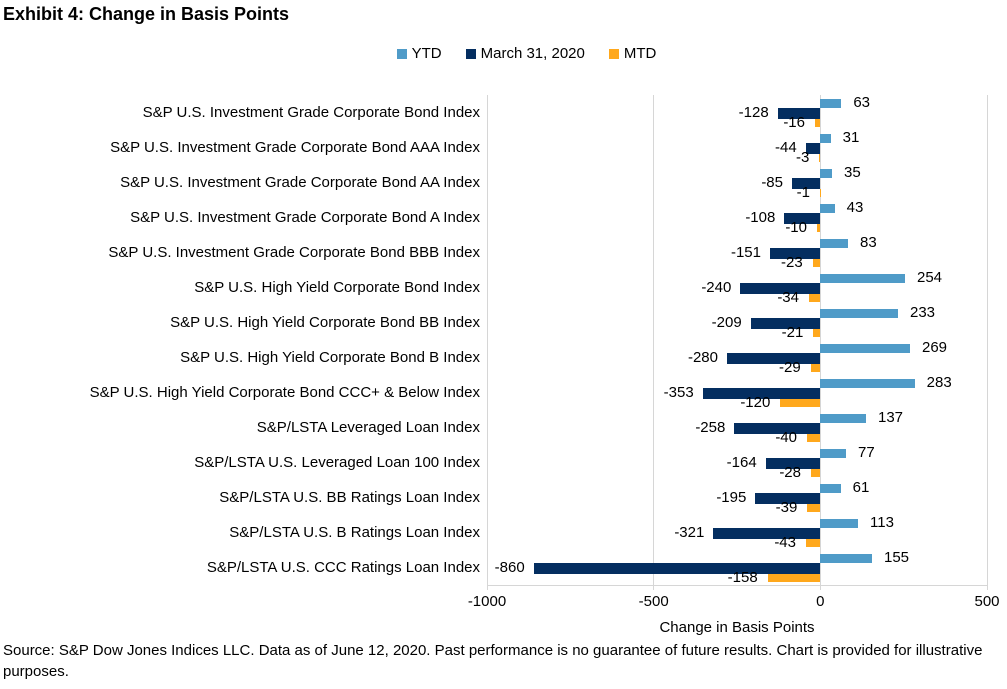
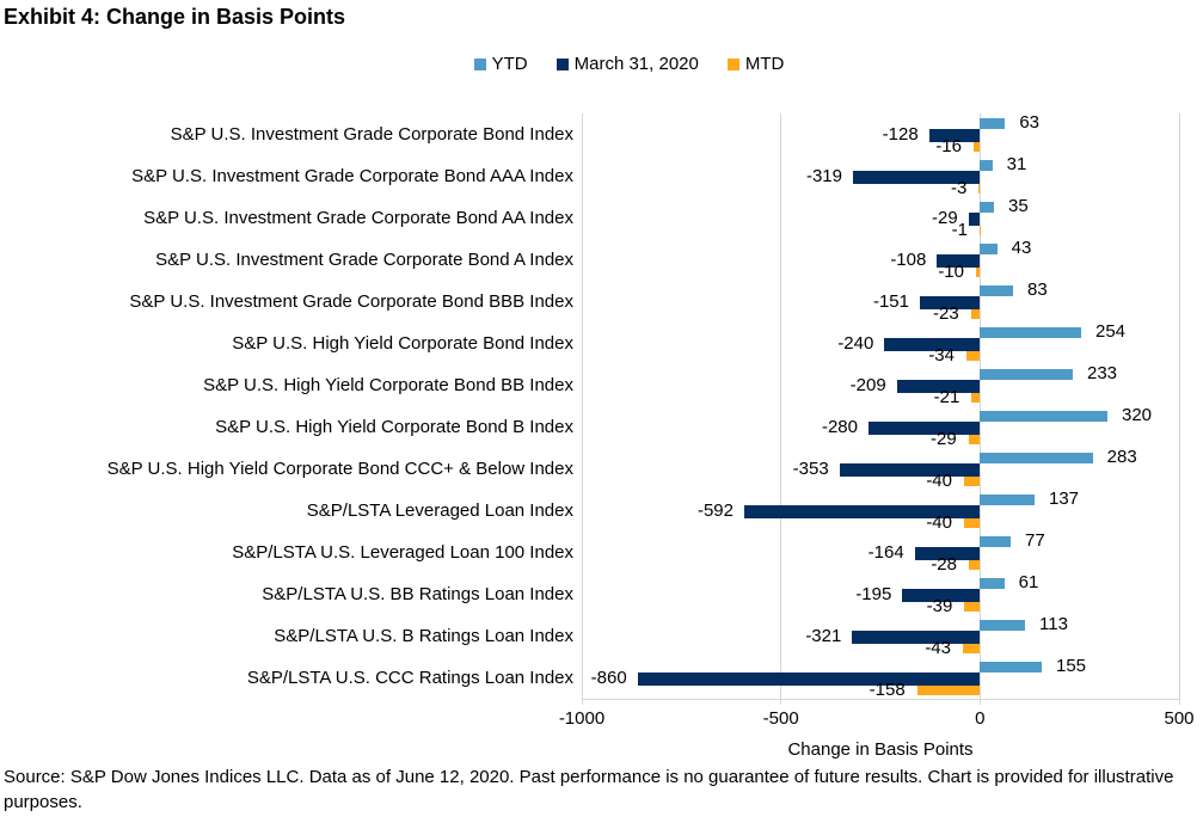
March 31, 2020/S&P U.S. Investment Grade Corporate Bond AAA Index: -44 -> -319
March 31, 2020/S&P U.S. Investment Grade Corporate Bond AA Index: -85 -> -29
YTD/S&P U.S. High Yield Corporate Bond B Index: 269 -> 320
MTD/S&P U.S. High Yield Corporate Bond CCC+ & Below Index: -120 -> -40
March 31, 2020/S&P/LSTA Leveraged Loan Index: -258 -> -592
